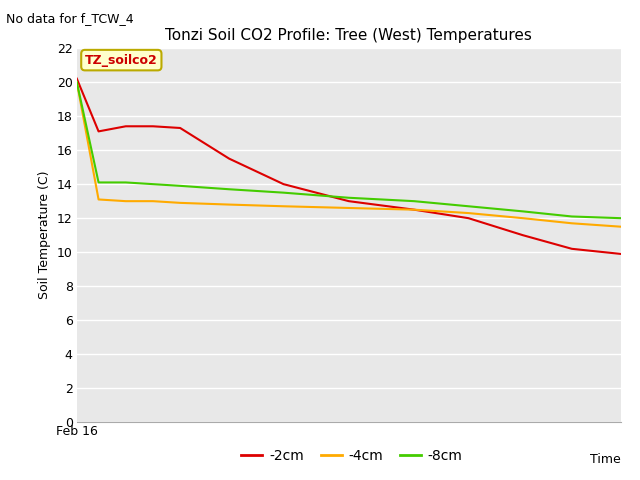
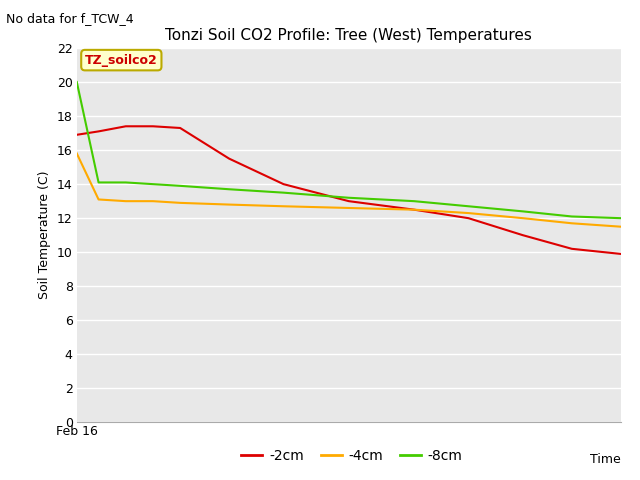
-2cm/Feb 16: 20.2 -> 16.9
-4cm/Feb 16: 20.0 -> 15.8
